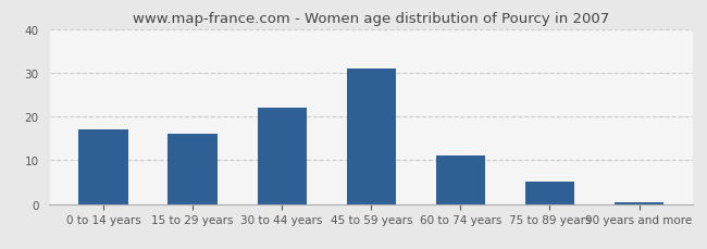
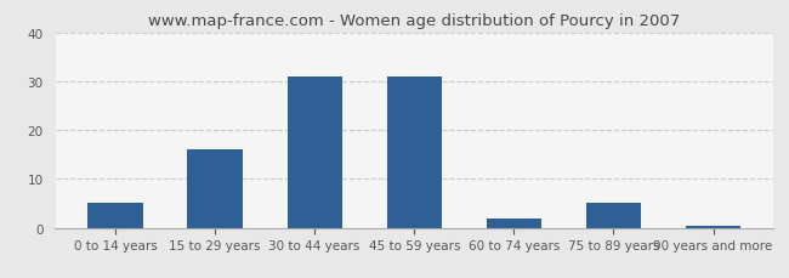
0 to 14 years: 17.0 -> 5.0
30 to 44 years: 22.0 -> 31.0
60 to 74 years: 11.0 -> 2.0
